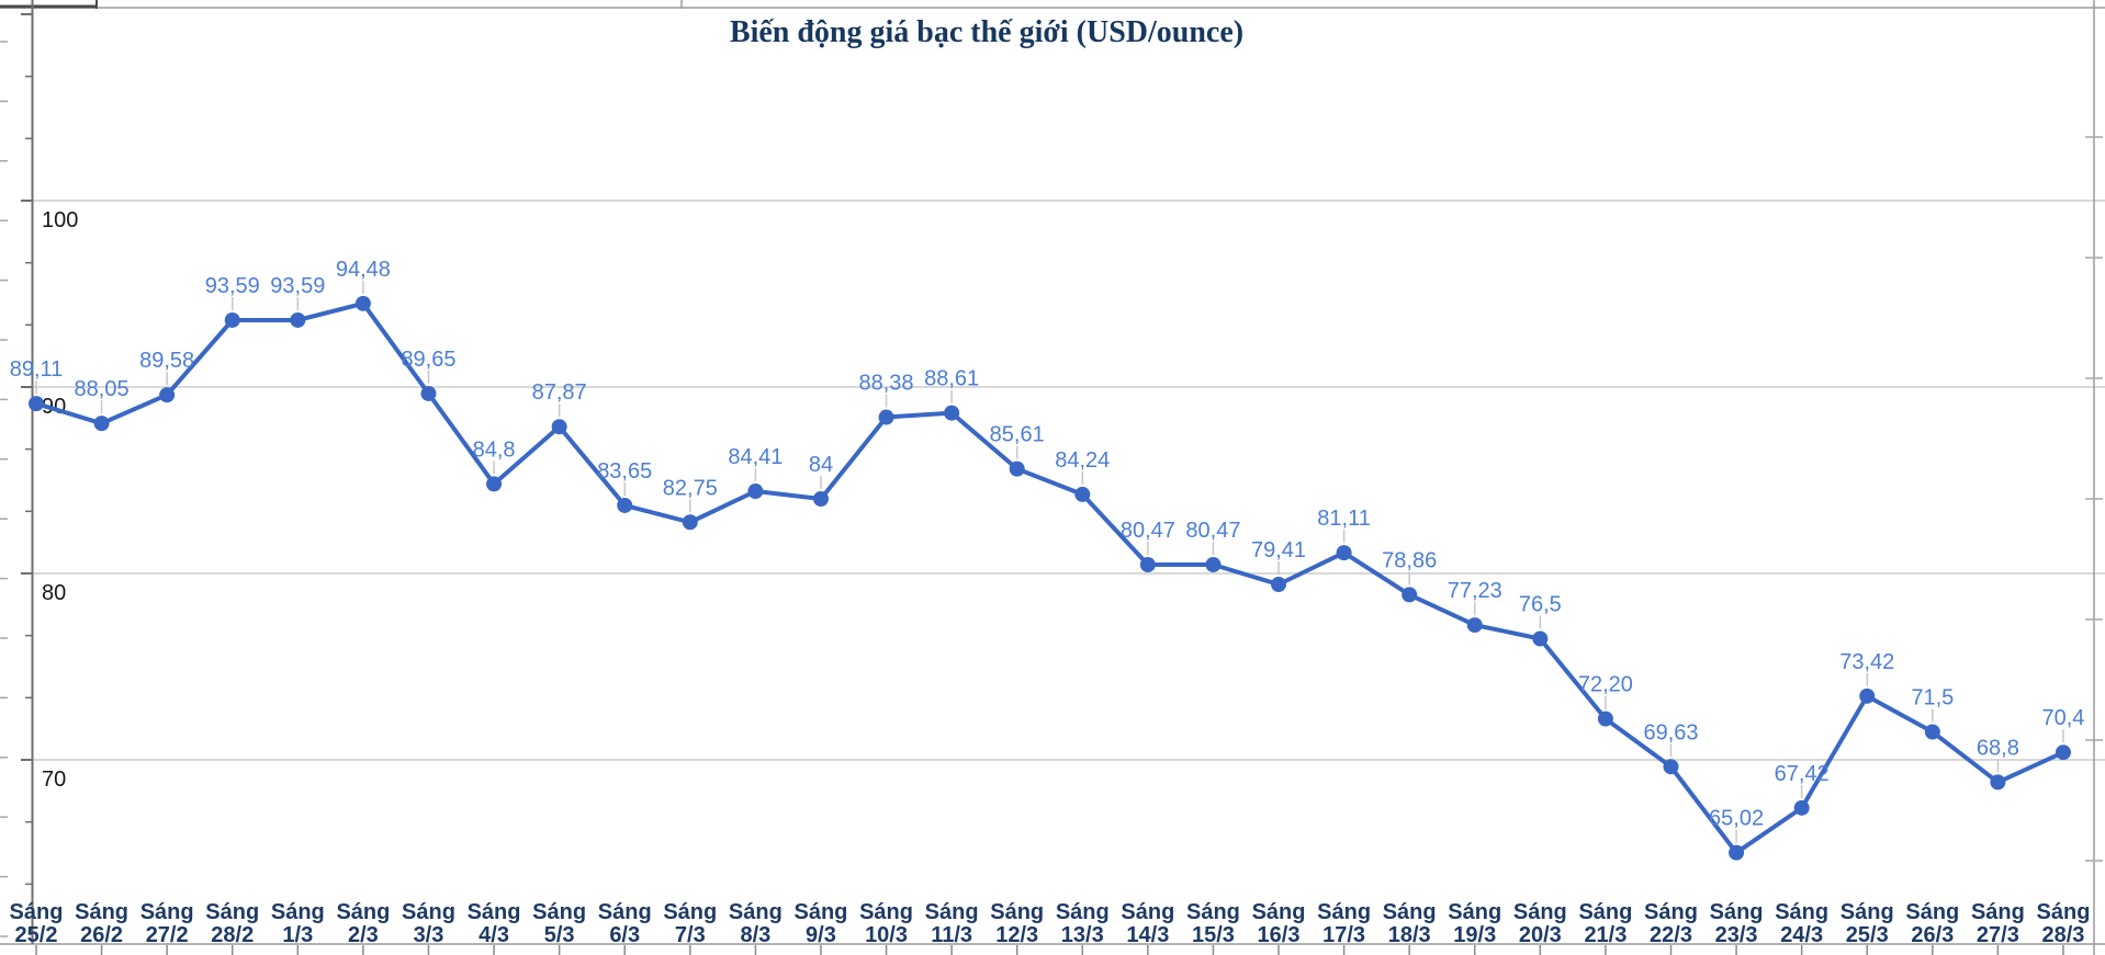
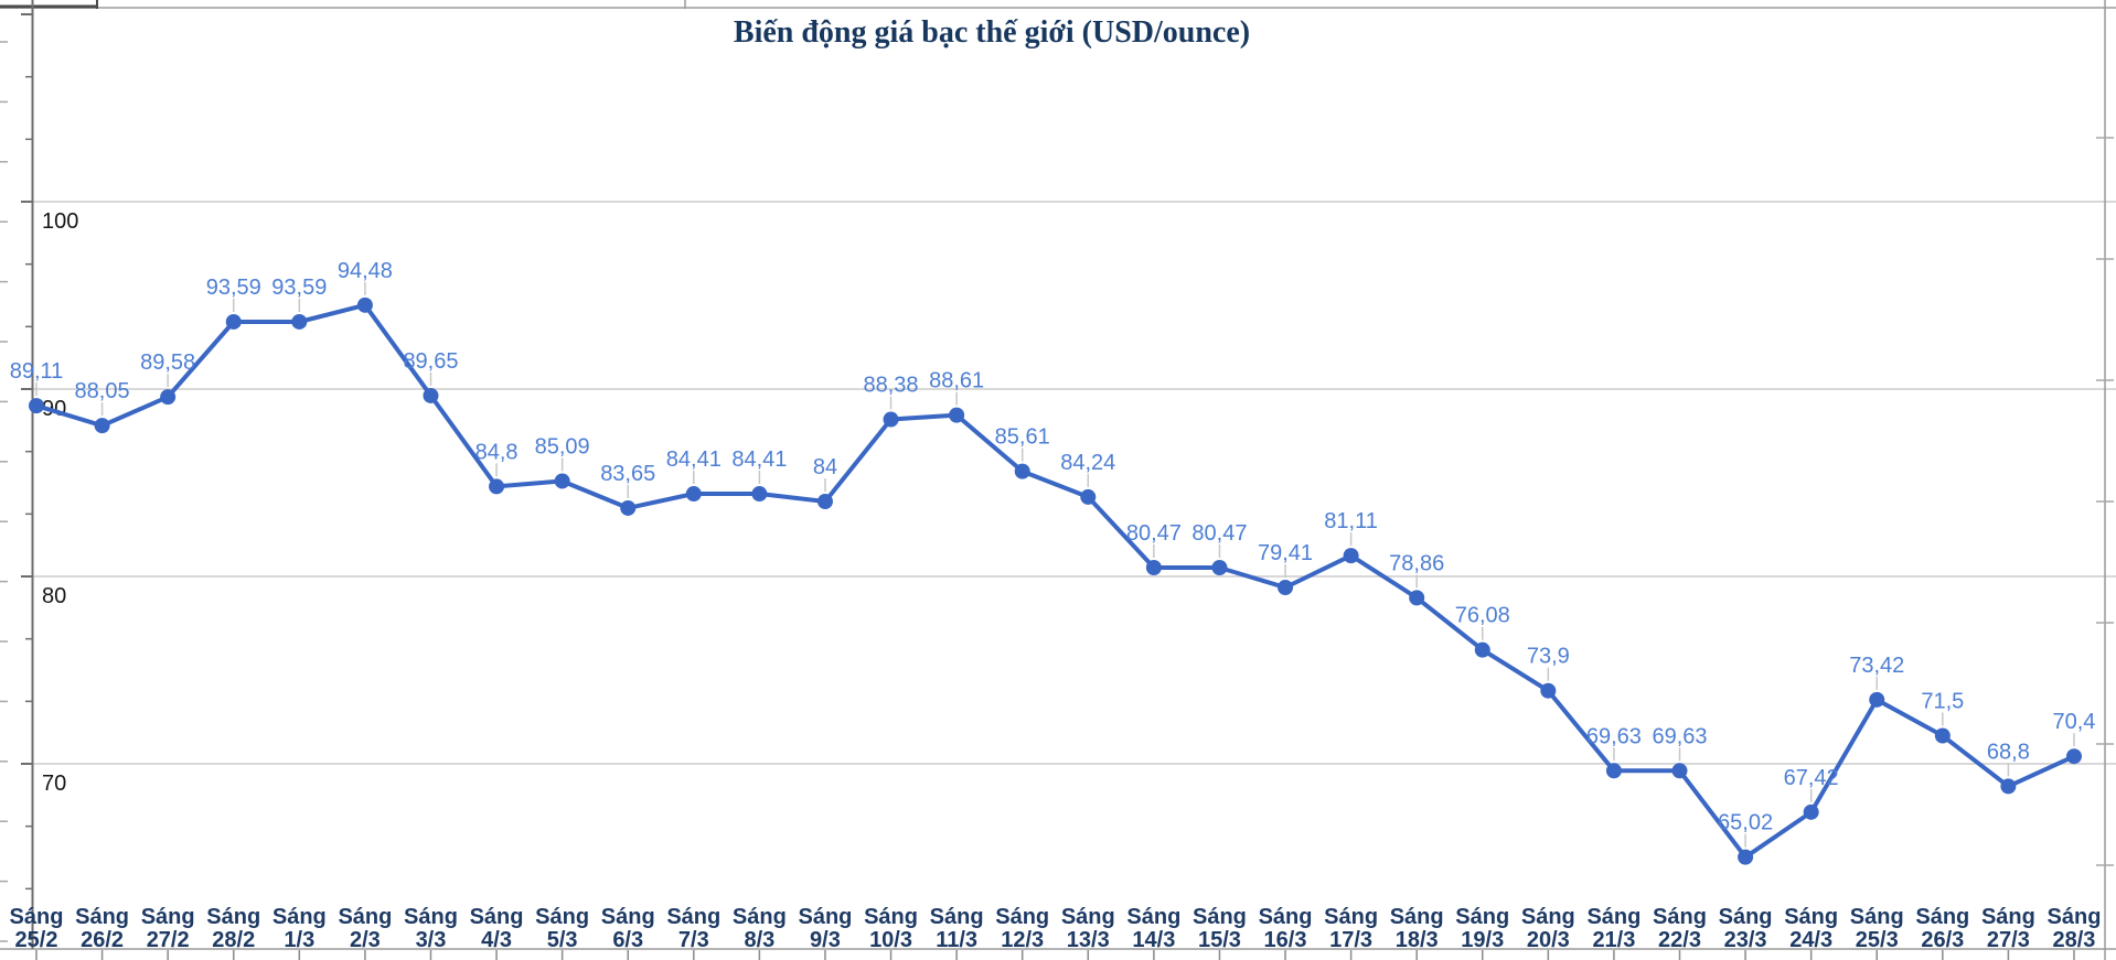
Sáng 5/3: 87,87 -> 85,09
Sáng 7/3: 82,75 -> 84,41
Sáng 19/3: 77,23 -> 76,08
Sáng 20/3: 76,5 -> 73,9
Sáng 21/3: 72,20 -> 69,63
